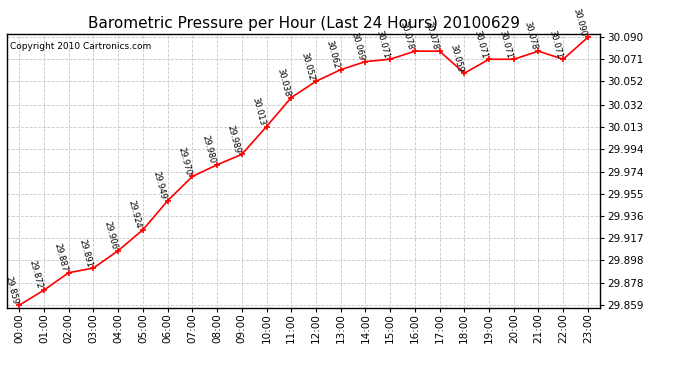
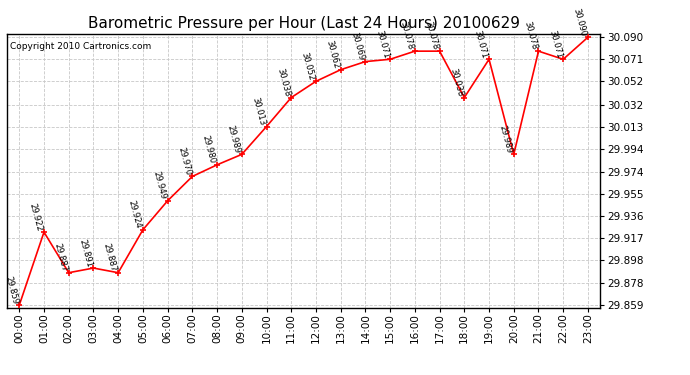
01:00: 29.872 -> 29.922
04:00: 29.906 -> 29.887
18:00: 30.059 -> 30.038
20:00: 30.071 -> 29.989
